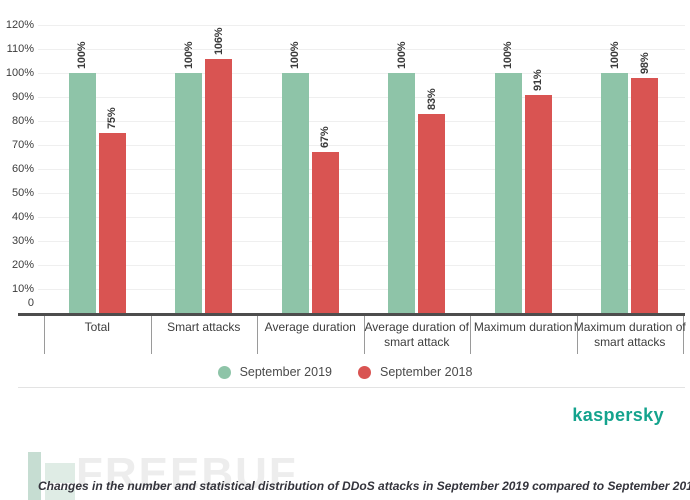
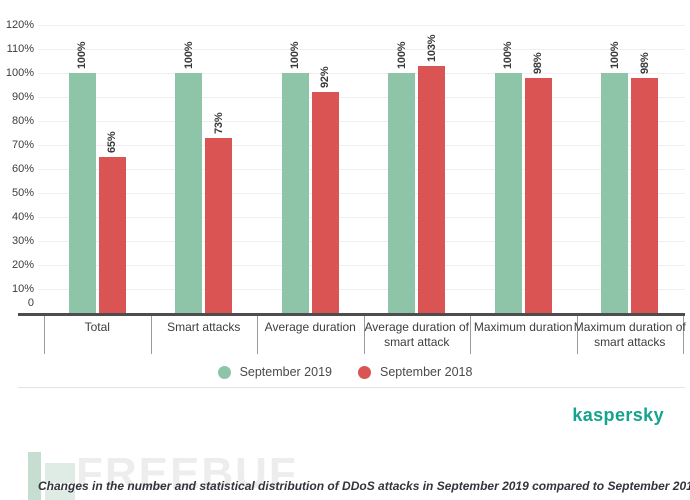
September 2018/Total: 75% -> 65%
September 2018/Smart attacks: 106% -> 73%
September 2018/Average duration: 67% -> 92%
September 2018/Average duration of smart attack: 83% -> 103%
September 2018/Maximum duration: 91% -> 98%
